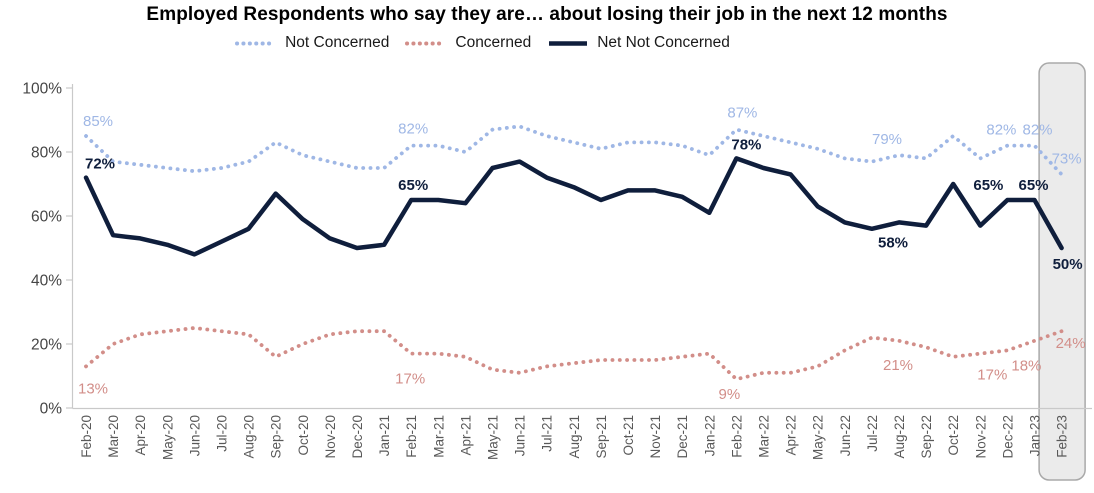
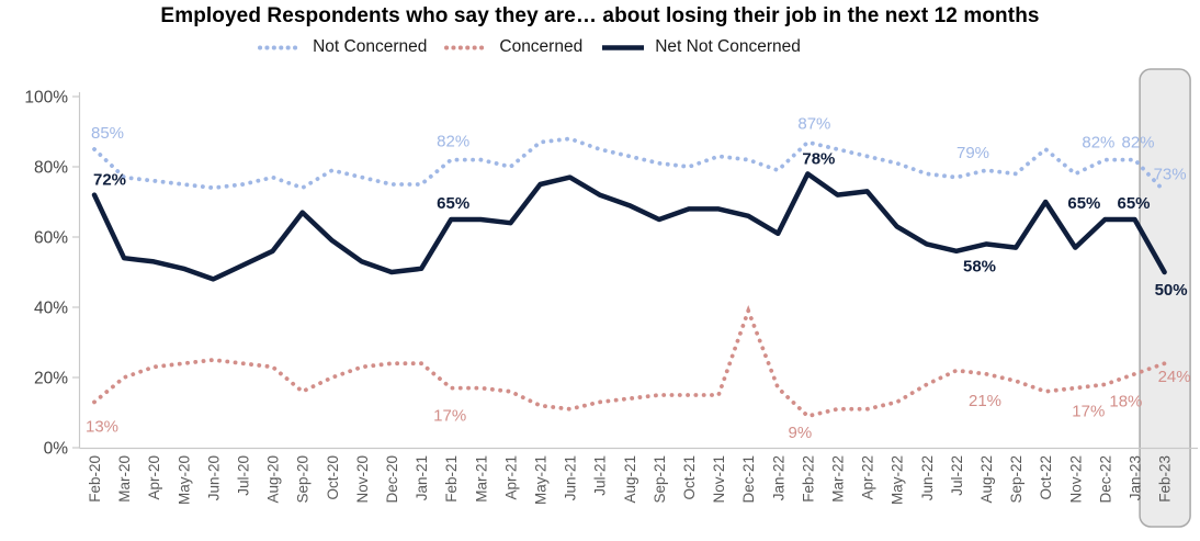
Not Concerned/Sep-20: 83% -> 74%
Not Concerned/Oct-21: 83% -> 80%
Concerned/Dec-21: 16% -> 39%
Net Not Concerned/Mar-22: 75% -> 72%
